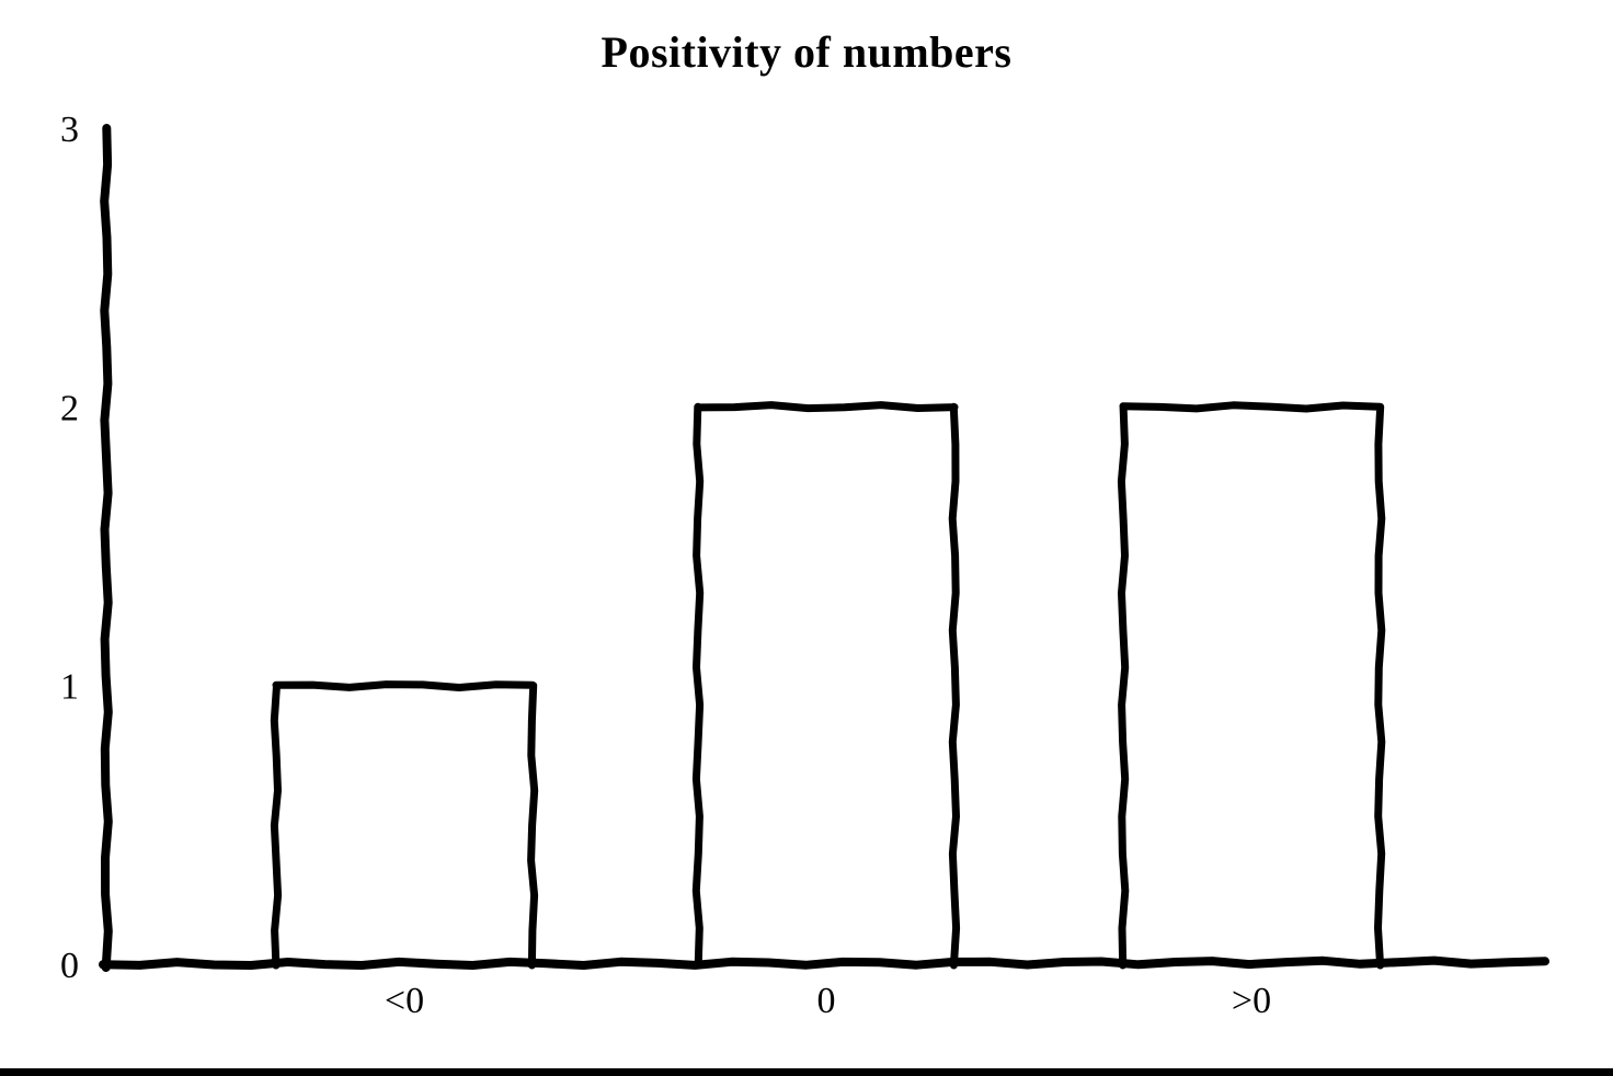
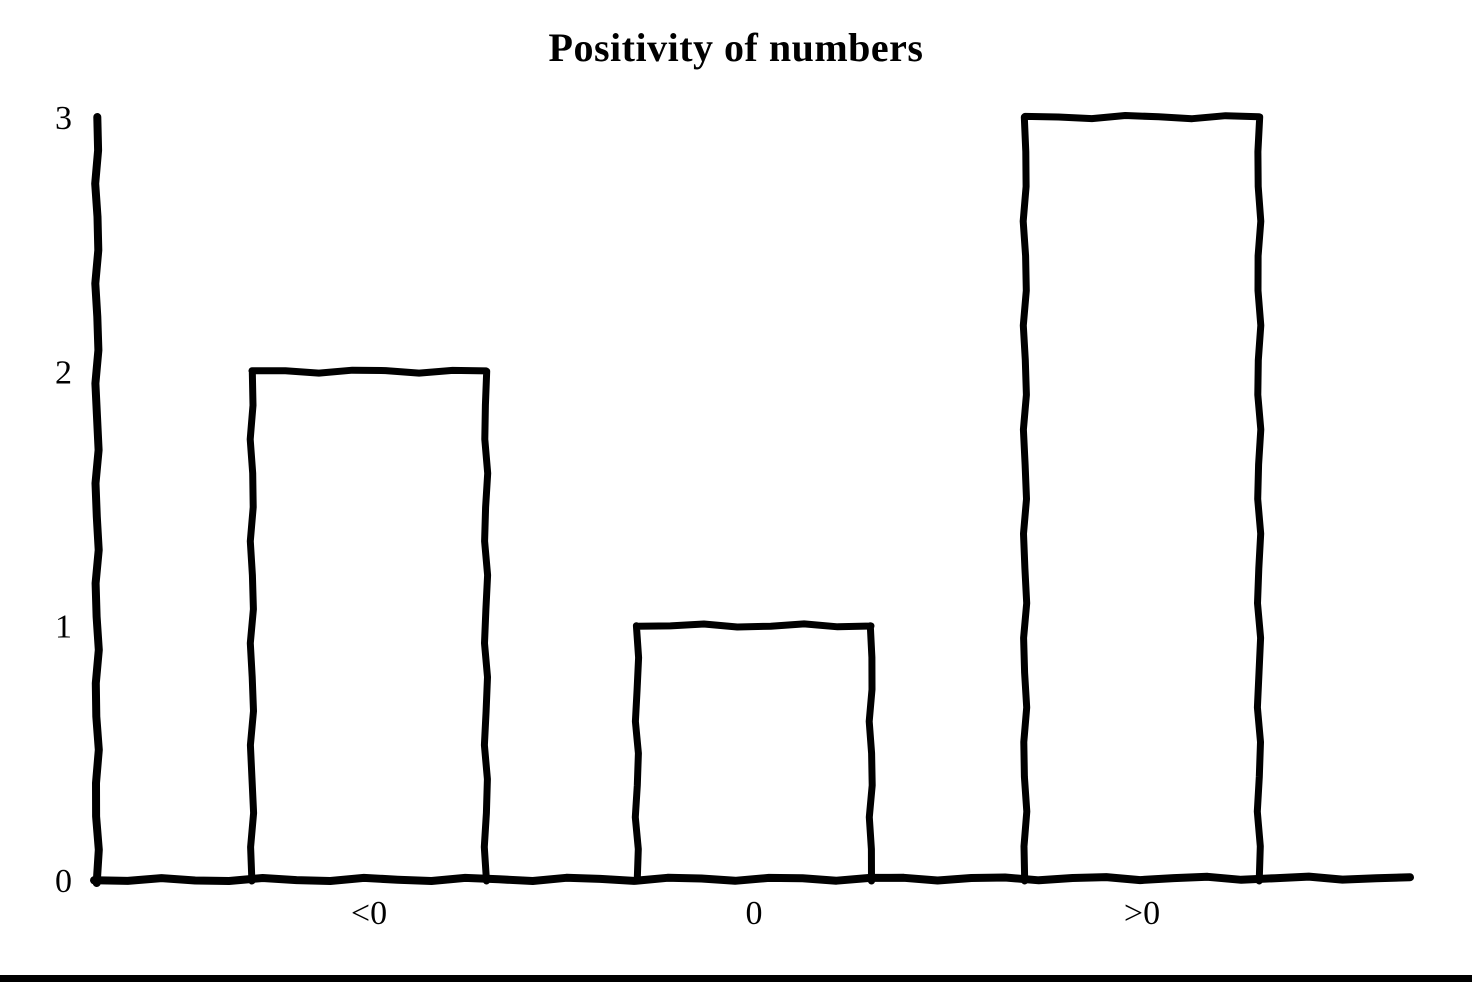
<0: 1 -> 2
0: 2 -> 1
>0: 2 -> 3
